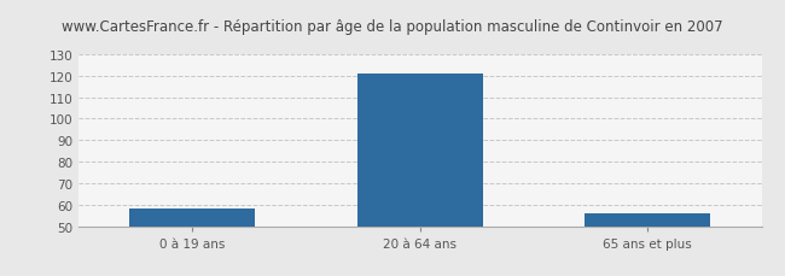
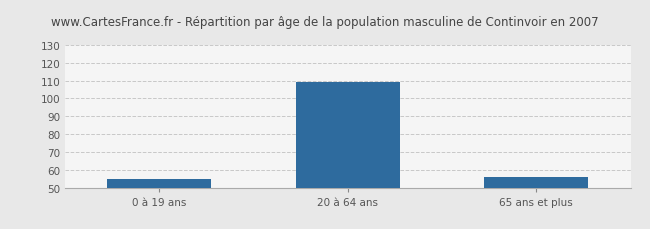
0 à 19 ans: 58 -> 55
20 à 64 ans: 121 -> 109
